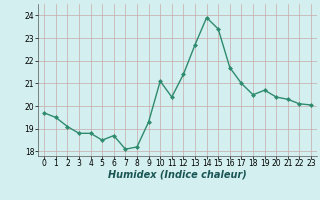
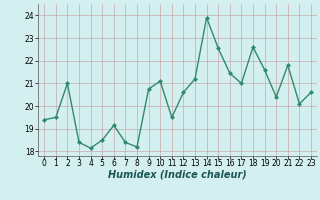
0: 19.70 -> 19.40
2: 19.10 -> 21.00
3: 18.80 -> 18.40
4: 18.80 -> 18.15
6: 18.70 -> 19.15
7: 18.10 -> 18.40
9: 19.30 -> 20.75
11: 20.40 -> 19.50
12: 21.40 -> 20.60
13: 22.70 -> 21.20
15: 23.40 -> 22.55
16: 21.70 -> 21.45
18: 20.50 -> 22.60
19: 20.70 -> 21.60
21: 20.30 -> 21.80
23: 20.05 -> 20.60
